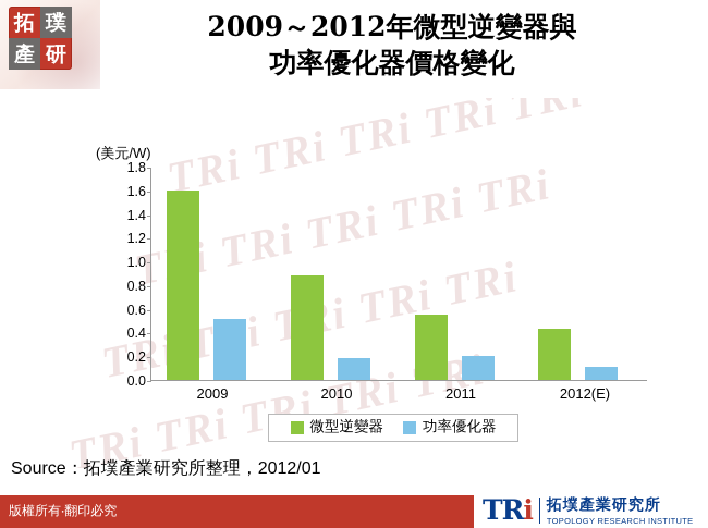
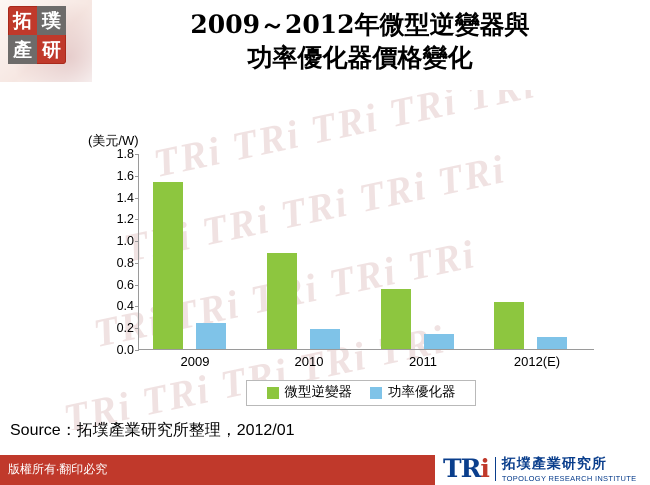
微型逆變器/2009: 1.60 -> 1.53
功率優化器/2009: 0.51 -> 0.24
功率優化器/2011: 0.20 -> 0.14
